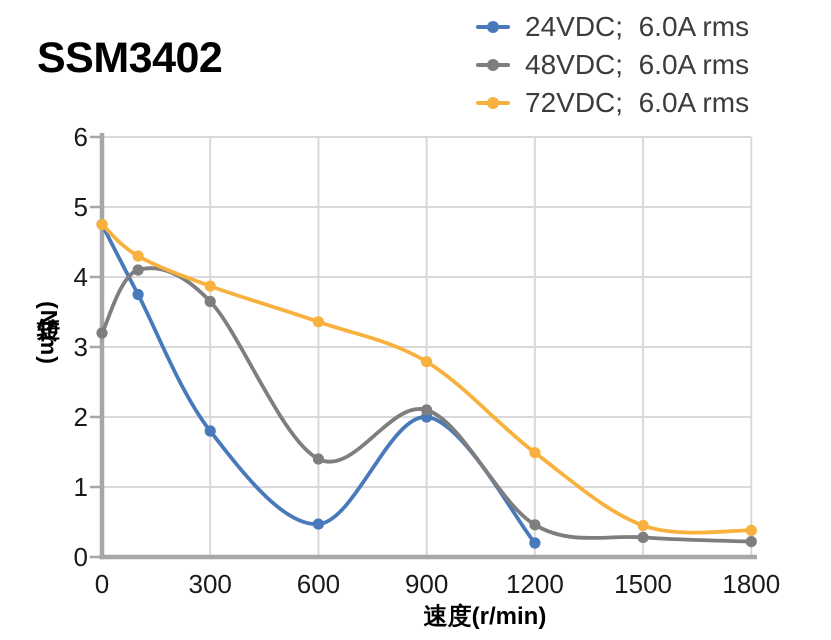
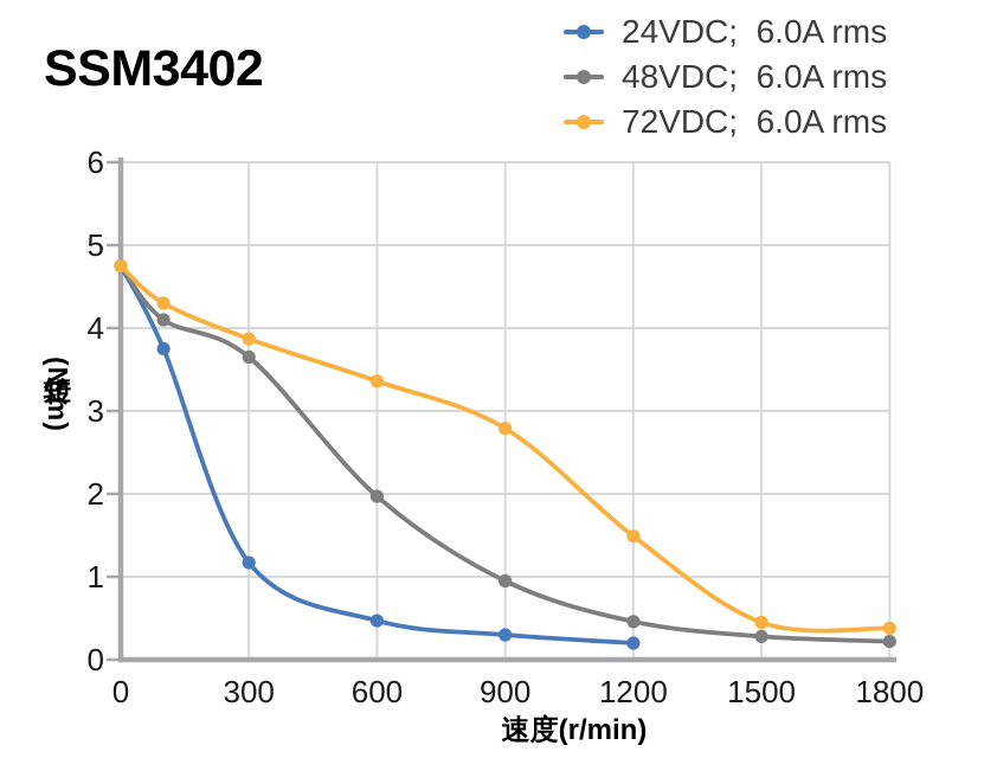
48VDC; 6.0A rms/0: 3.2 -> 4.8
24VDC; 6.0A rms/300: 1.8 -> 1.2
48VDC; 6.0A rms/600: 1.4 -> 2.0
24VDC; 6.0A rms/900: 2.0 -> 0.3
48VDC; 6.0A rms/900: 2.1 -> 0.9
